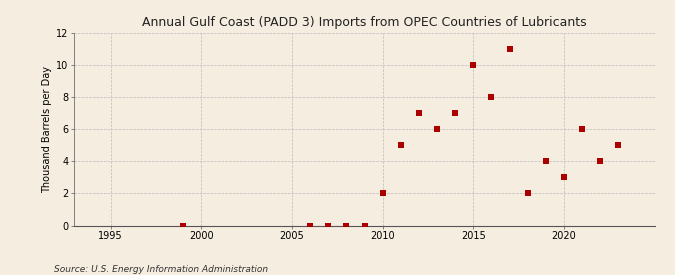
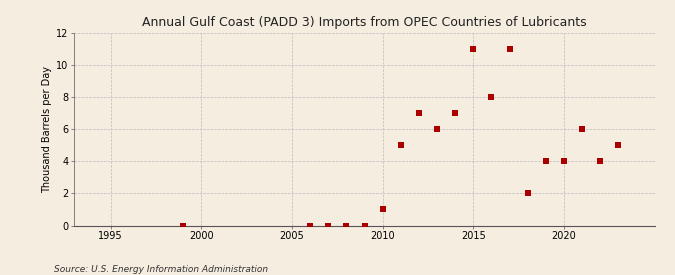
2010: 2 -> 1
2015: 10 -> 11
2020: 3 -> 4
